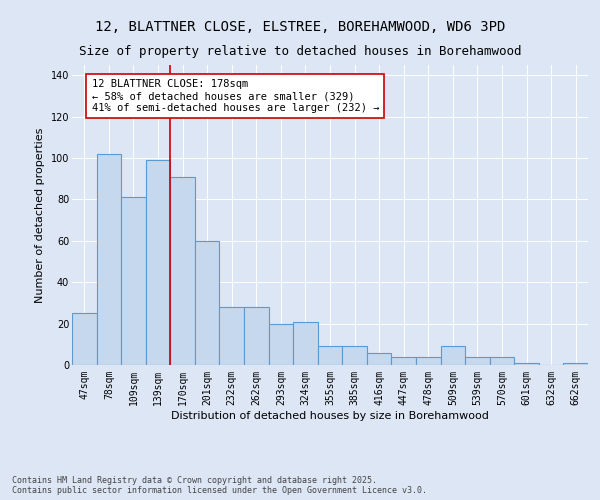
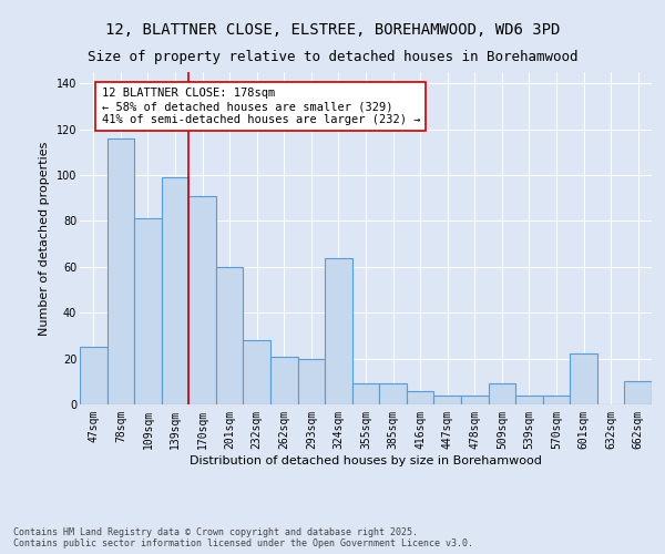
78sqm: 102 -> 116
262sqm: 28 -> 21
324sqm: 21 -> 64
601sqm: 1 -> 22
662sqm: 1 -> 10
